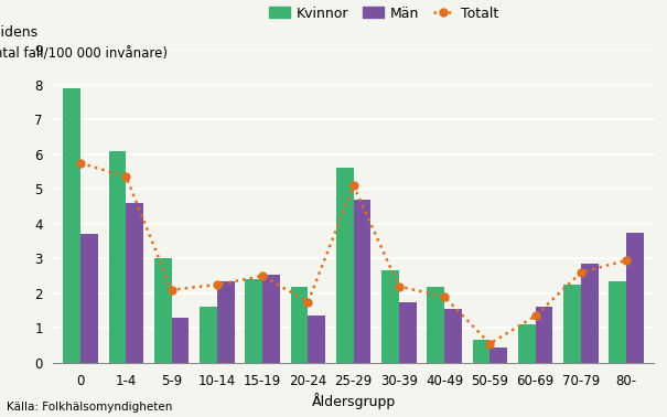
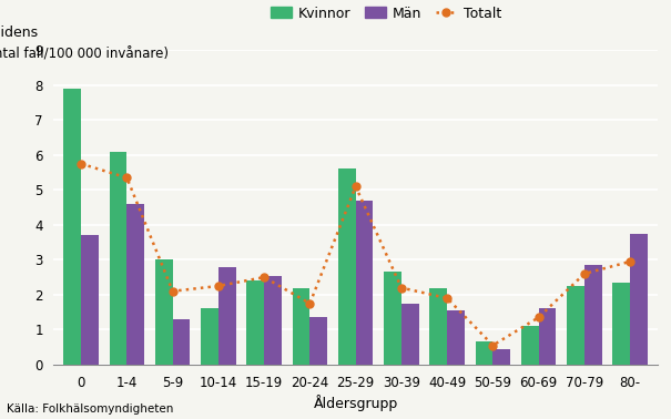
Män/10-14: 2.35 -> 2.80
